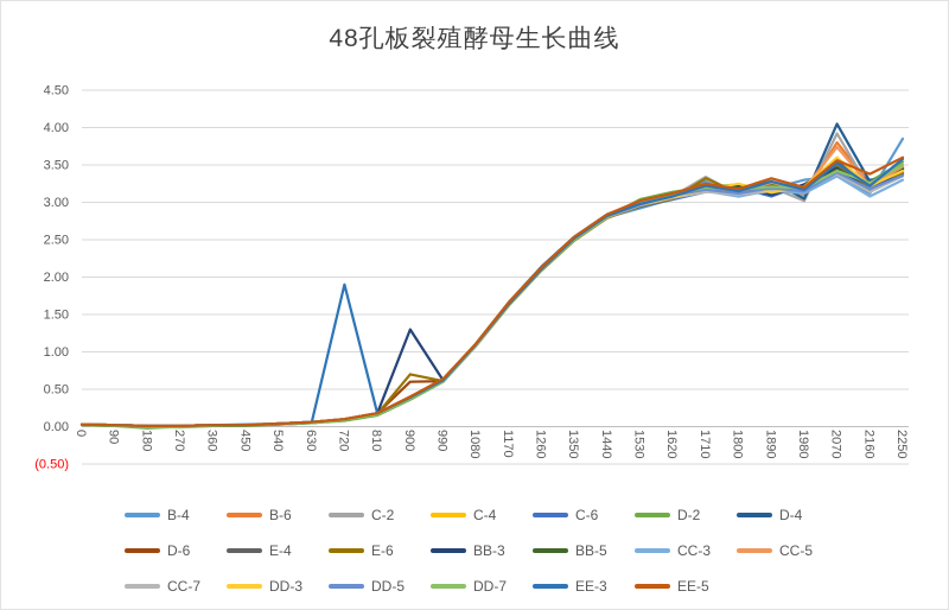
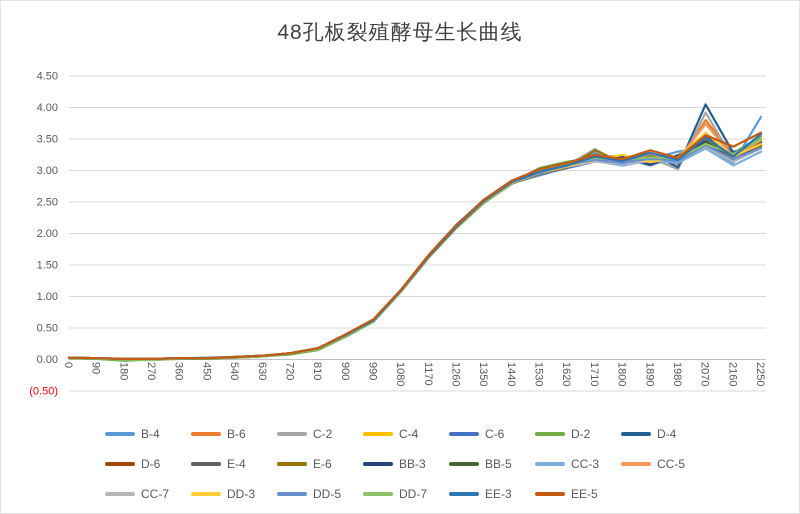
EE-3/720: 1.9 -> 0.1
D-6/900: 0.6 -> 0.4
E-6/900: 0.7 -> 0.4
BB-3/900: 1.3 -> 0.4
